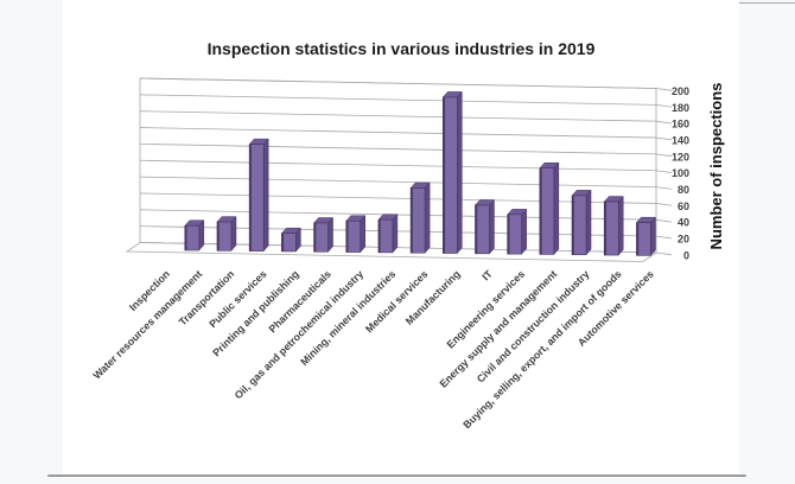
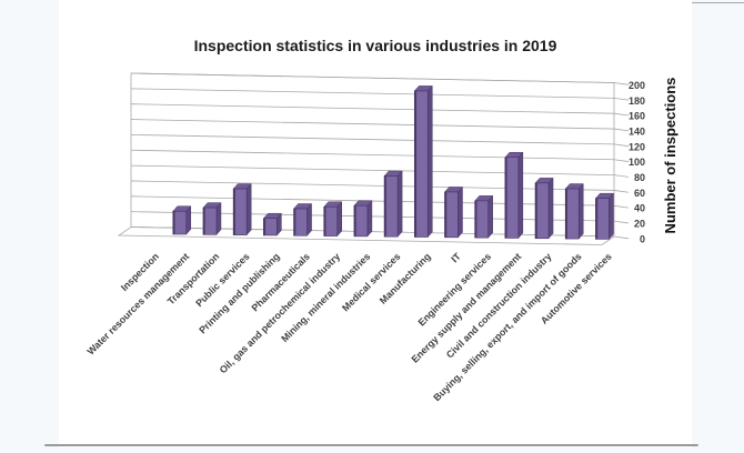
Public services: 130 -> 60
Automotive services: 40 -> 50
